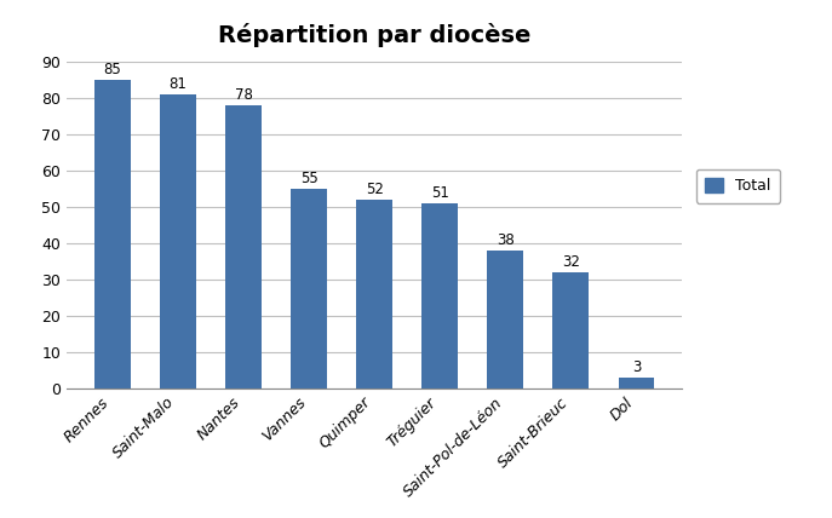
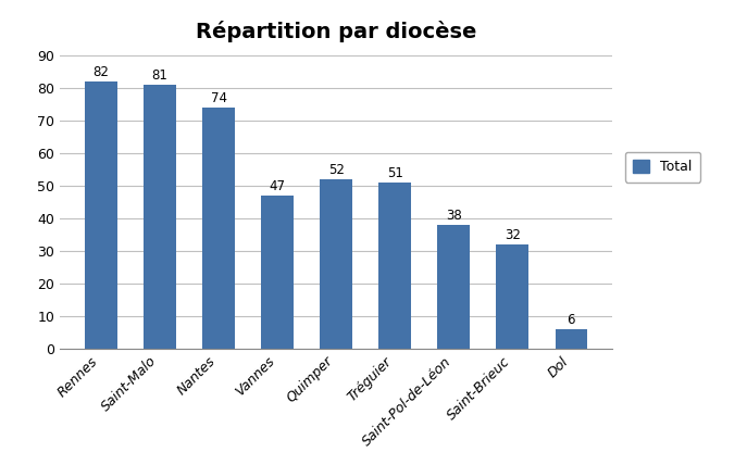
Rennes: 85 -> 82
Nantes: 78 -> 74
Vannes: 55 -> 47
Dol: 3 -> 6
